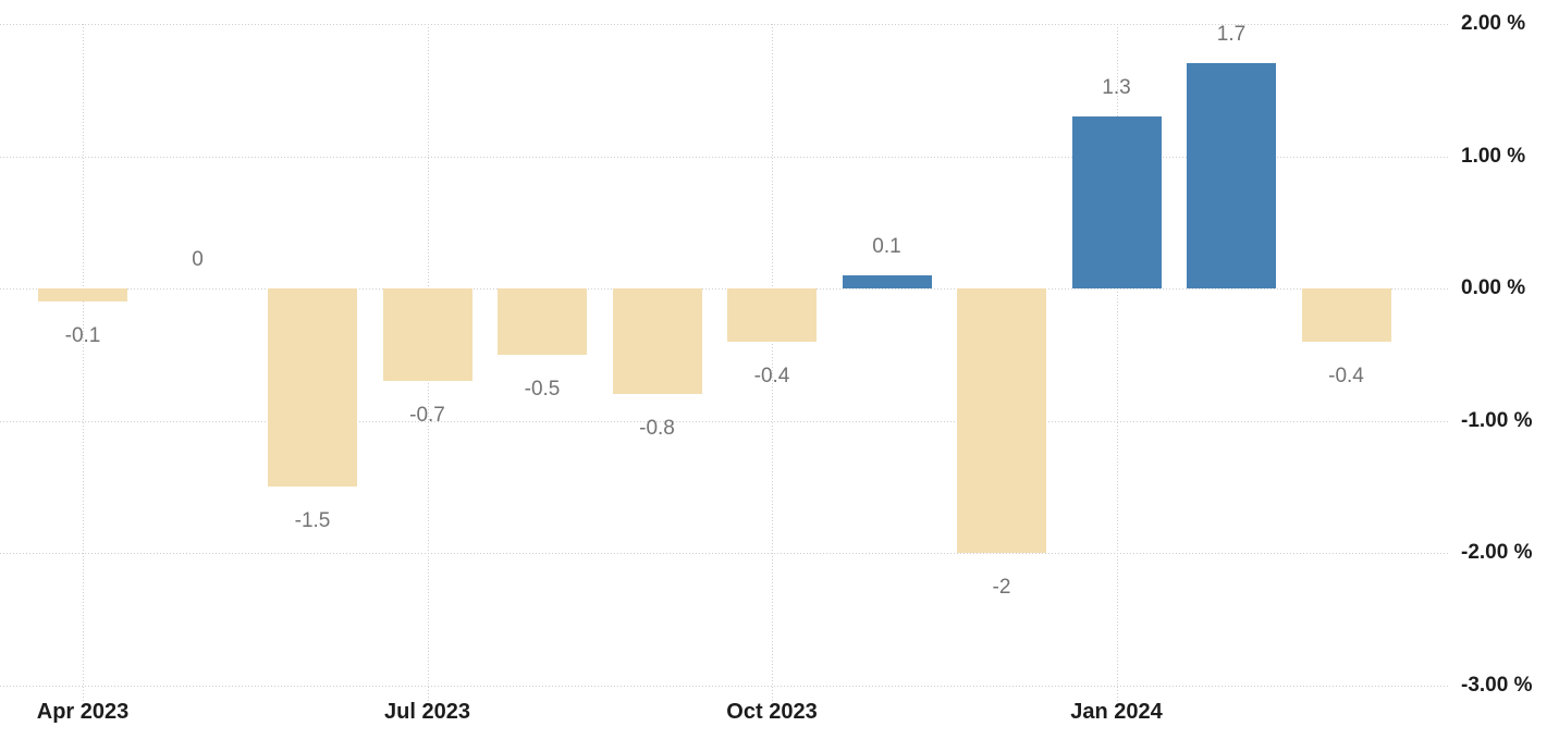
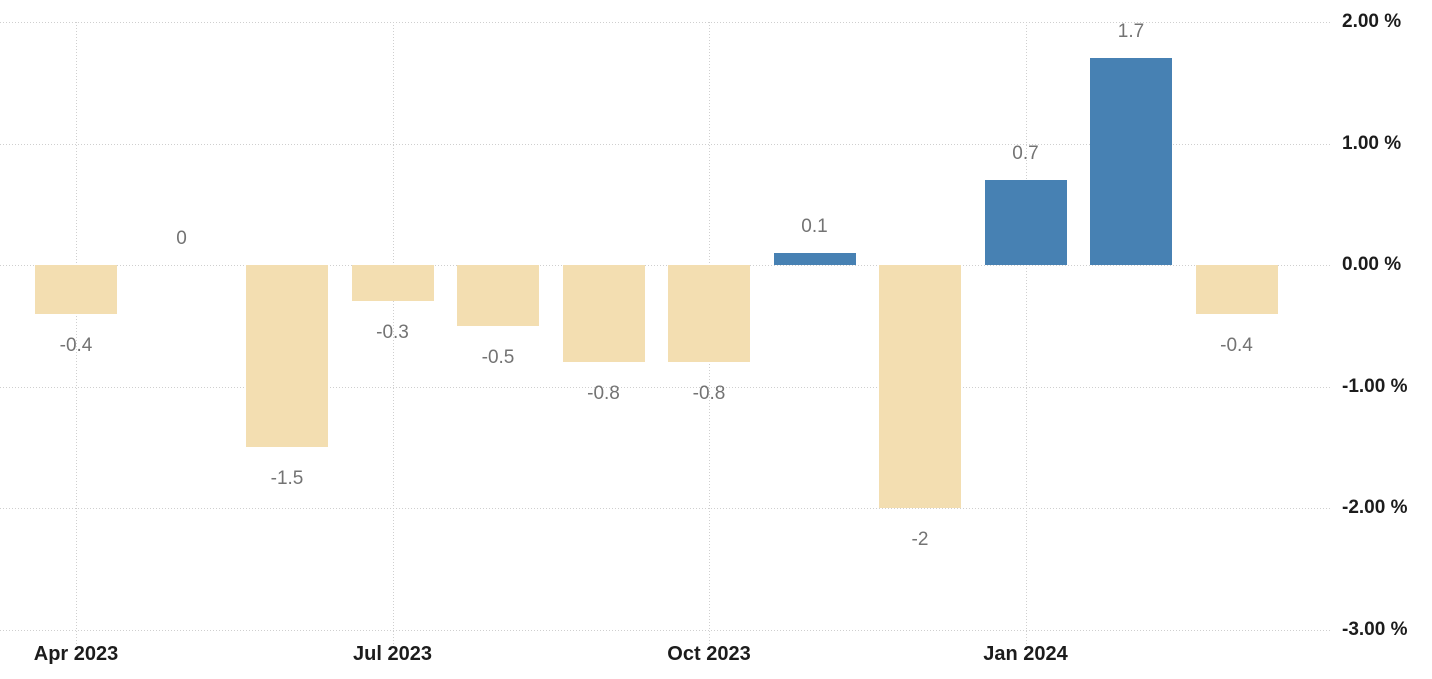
Apr 2023: -0.1 -> -0.4
Jul 2023: -0.7 -> -0.3
Oct 2023: -0.4 -> -0.8
Jan 2024: 1.3 -> 0.7
